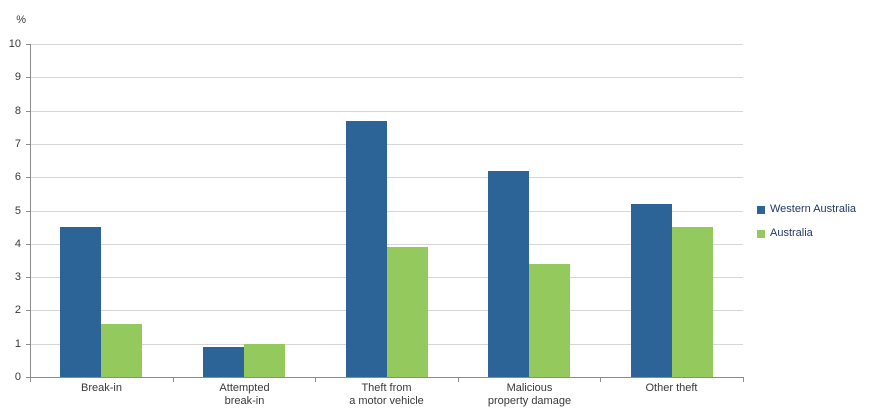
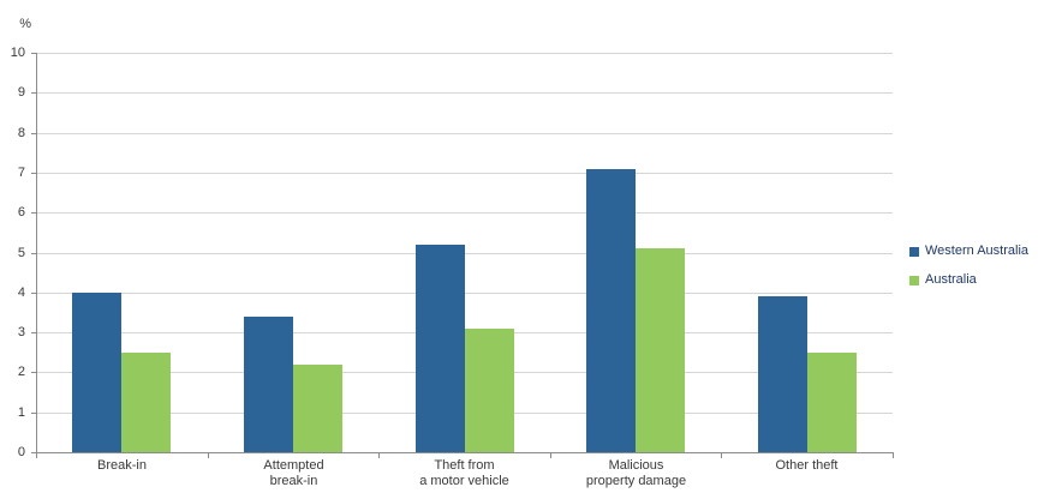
Western Australia/Break-in: 4.5 -> 4.0
Australia/Break-in: 1.6 -> 2.5
Western Australia/Attempted break-in: 0.9 -> 3.4
Australia/Attempted break-in: 1.0 -> 2.2
Western Australia/Theft from a motor vehicle: 7.7 -> 5.2
Australia/Theft from a motor vehicle: 3.9 -> 3.1
Western Australia/Malicious property damage: 6.2 -> 7.1
Australia/Malicious property damage: 3.4 -> 5.1
Western Australia/Other theft: 5.2 -> 3.9
Australia/Other theft: 4.5 -> 2.5
